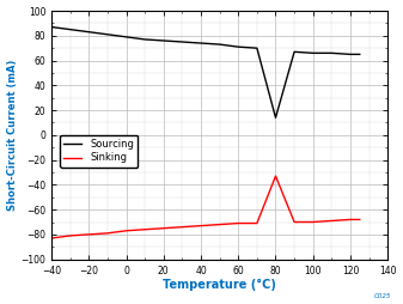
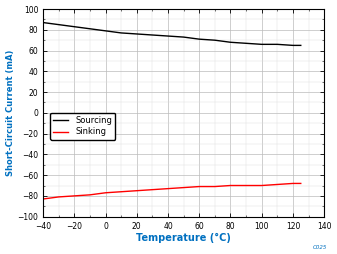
Sourcing/80: 14 -> 68
Sinking/80: -33 -> -70
